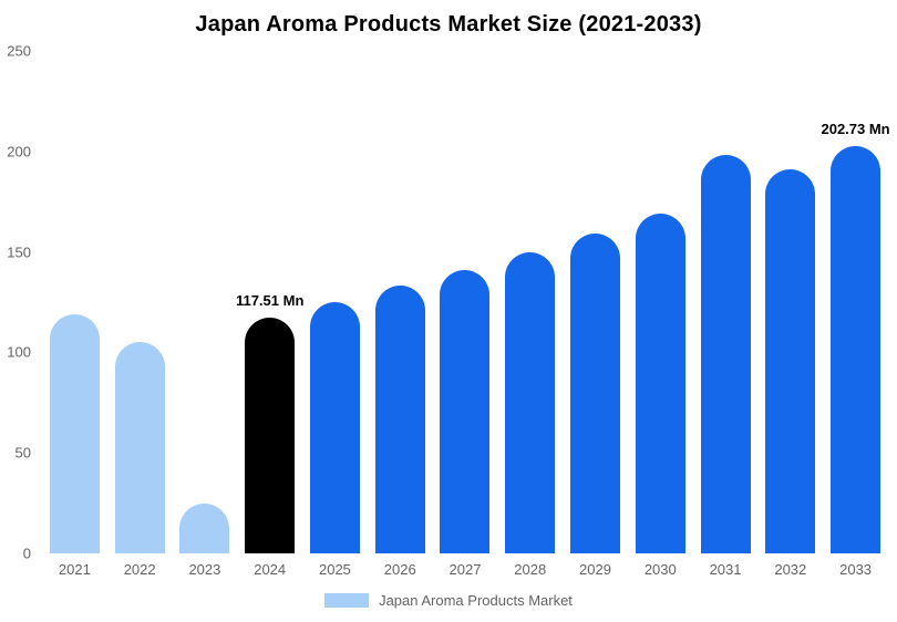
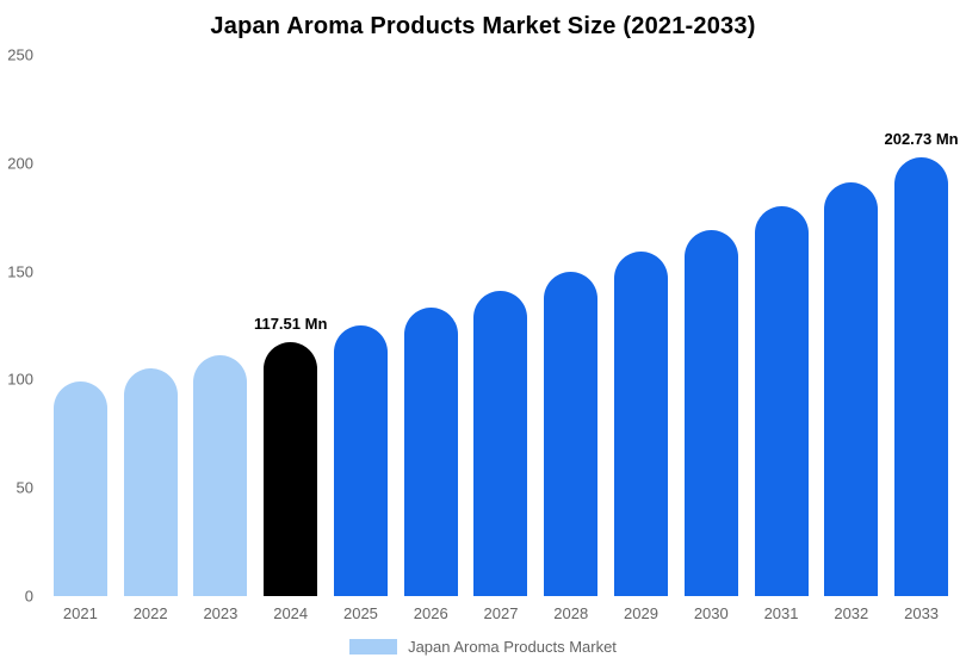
2021: 119 -> 99
2023: 25 -> 111
2031: 198 -> 180
